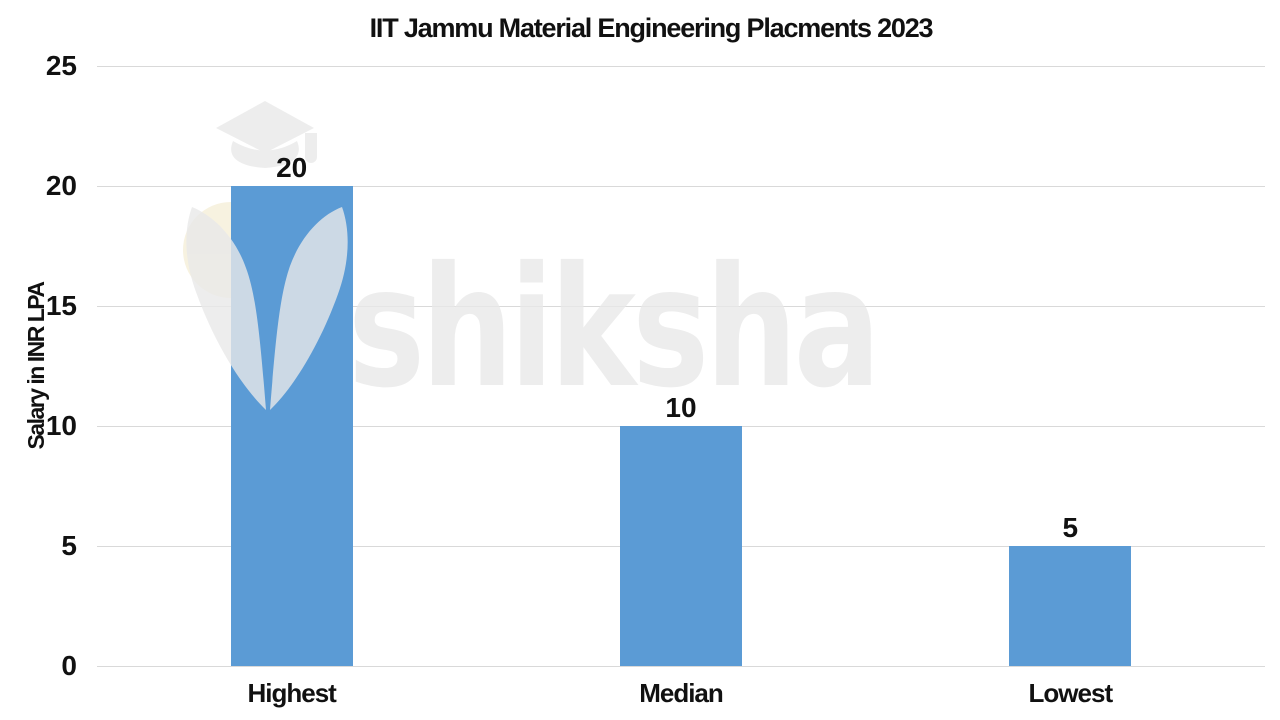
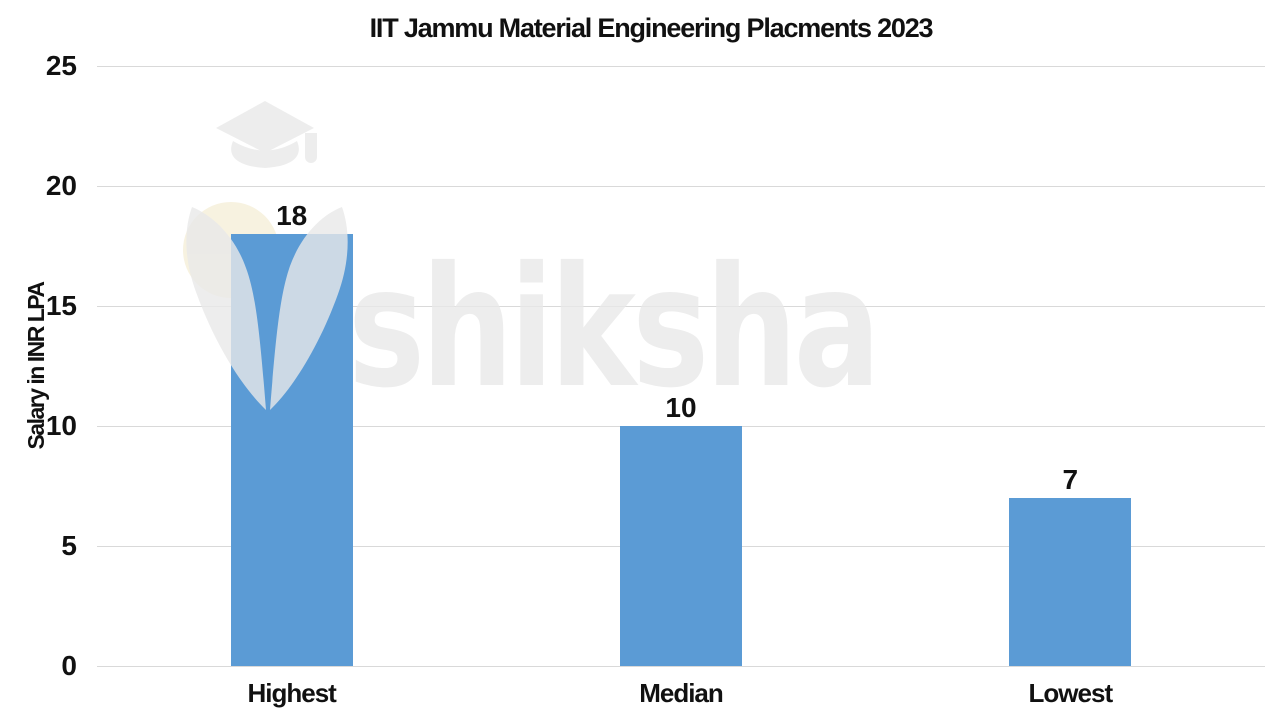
Highest: 20 -> 18
Lowest: 5 -> 7
